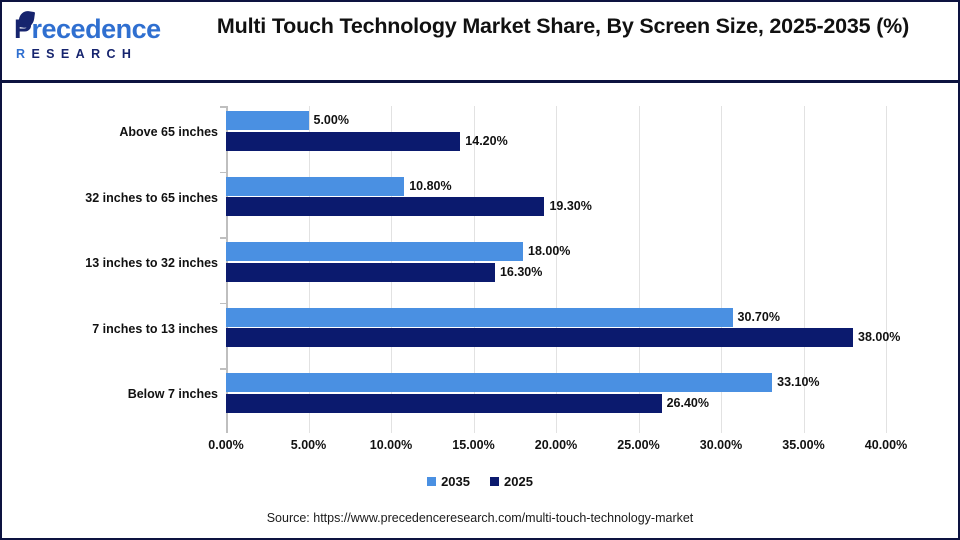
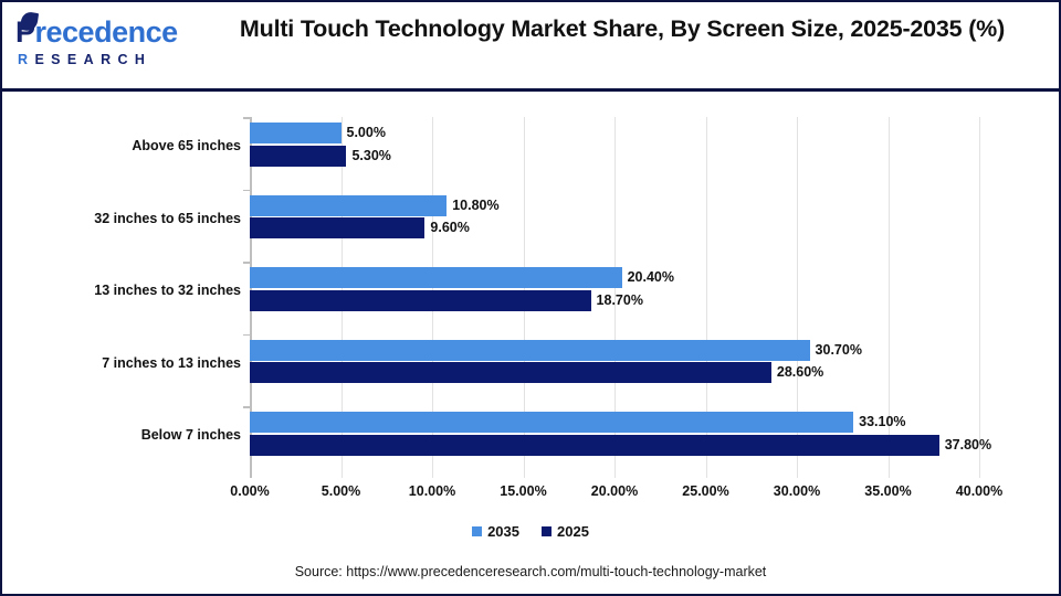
2025/Above 65 inches: 14.20% -> 5.30%
2025/32 inches to 65 inches: 19.30% -> 9.60%
2035/13 inches to 32 inches: 18.00% -> 20.40%
2025/13 inches to 32 inches: 16.30% -> 18.70%
2025/7 inches to 13 inches: 38.00% -> 28.60%
2025/Below 7 inches: 26.40% -> 37.80%
